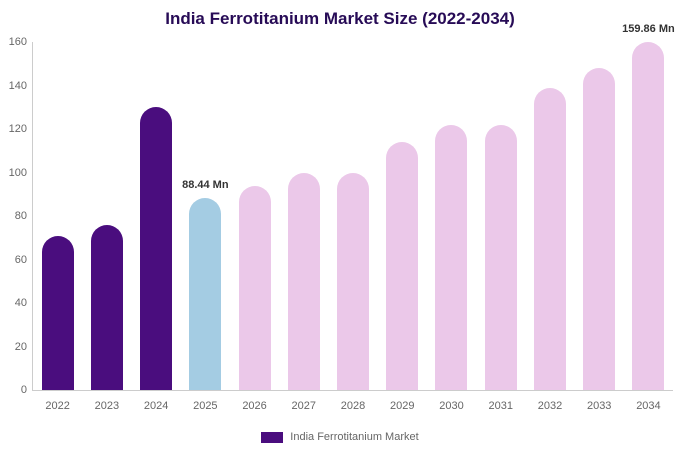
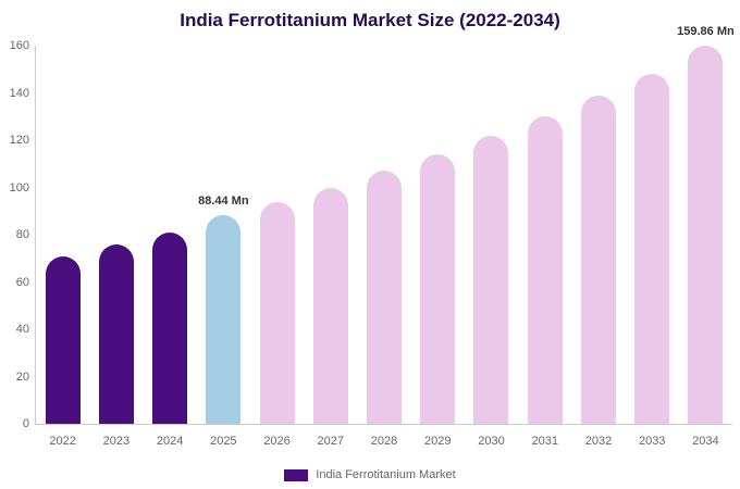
2024: 130 -> 81
2028: 100 -> 107
2031: 122 -> 130
